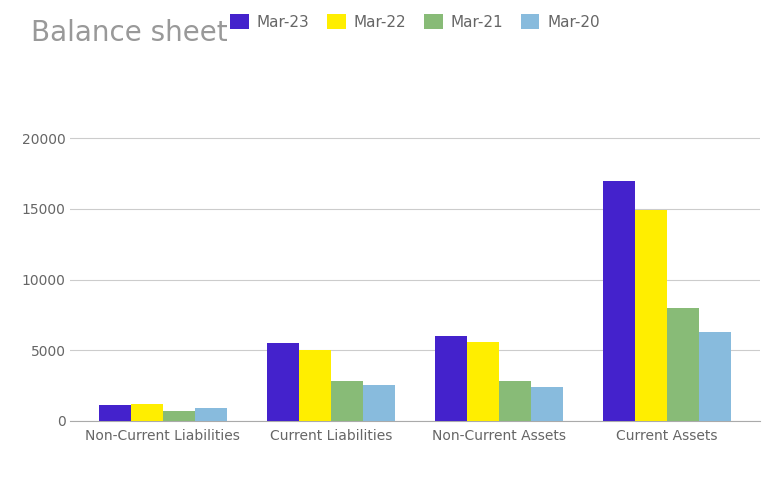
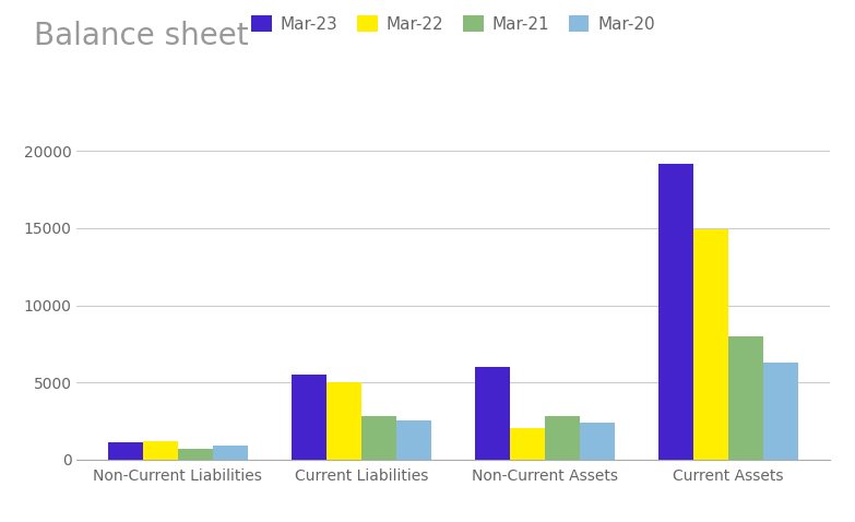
Mar-22/Non-Current Assets: 5600 -> 2000
Mar-23/Current Assets: 17000 -> 19200
